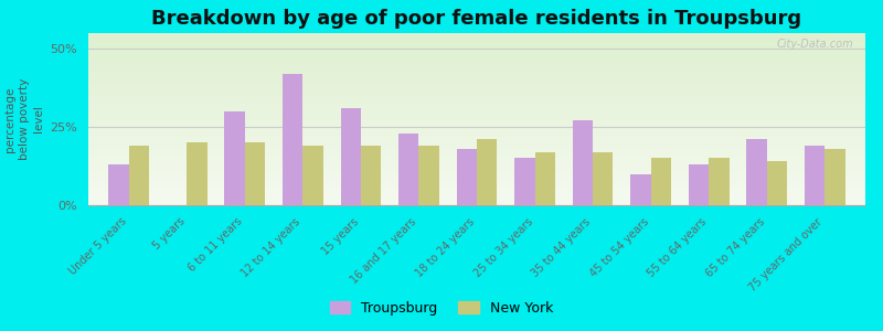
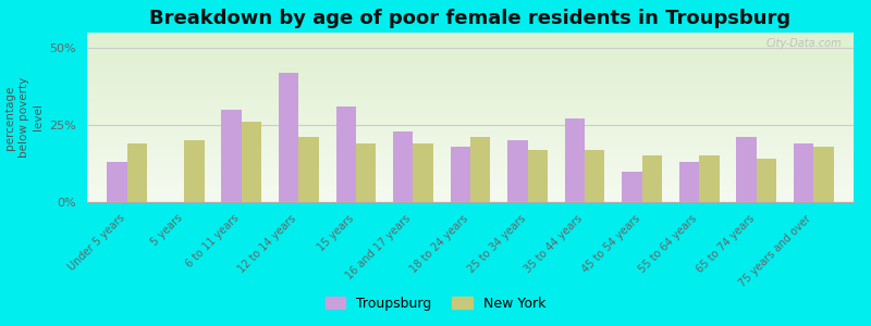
New York/6 to 11 years: 20% -> 26%
New York/12 to 14 years: 19% -> 21%
Troupsburg/25 to 34 years: 15% -> 20%
